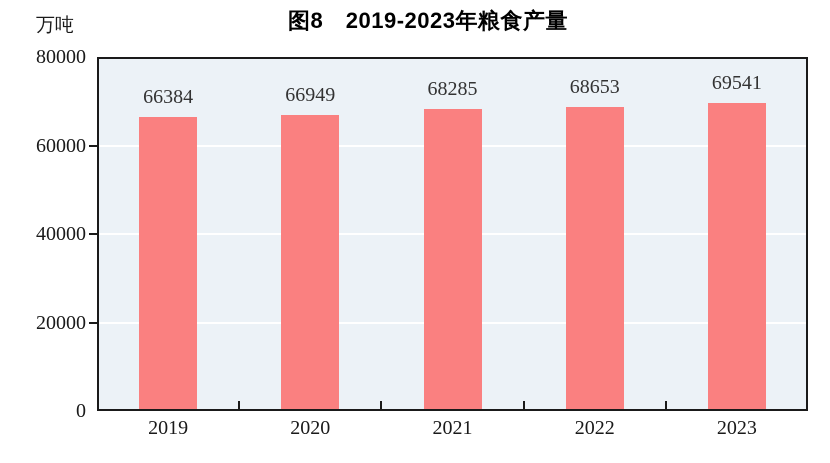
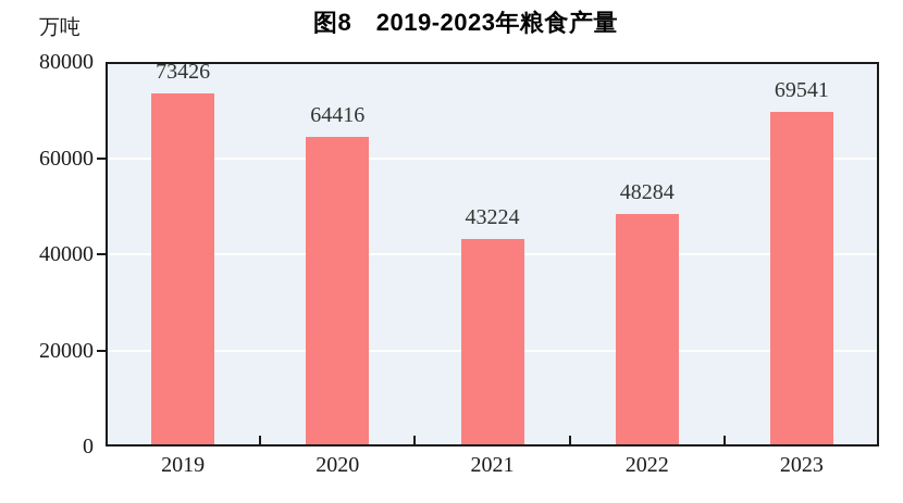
2019: 66384 -> 73426
2020: 66949 -> 64416
2021: 68285 -> 43224
2022: 68653 -> 48284
